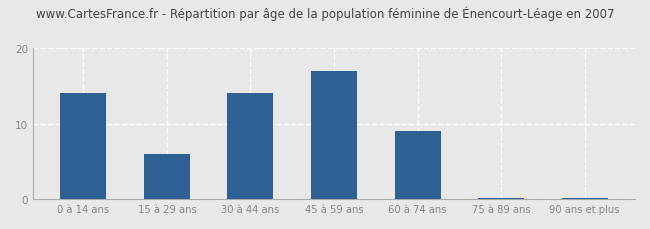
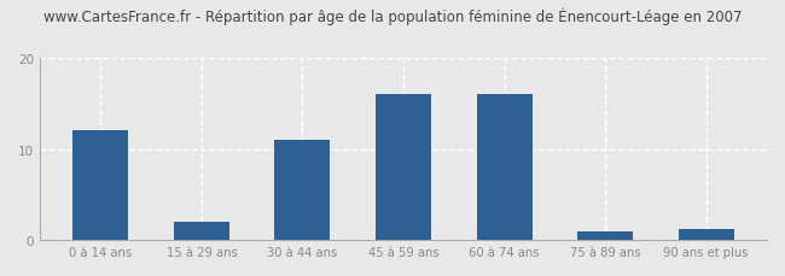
0 à 14 ans: 14.0 -> 12.0
15 à 29 ans: 6.0 -> 2.0
30 à 44 ans: 14.0 -> 11.0
45 à 59 ans: 17.0 -> 16.0
60 à 74 ans: 9.0 -> 16.0
75 à 89 ans: 0.2 -> 1.0
90 ans et plus: 0.2 -> 1.2
